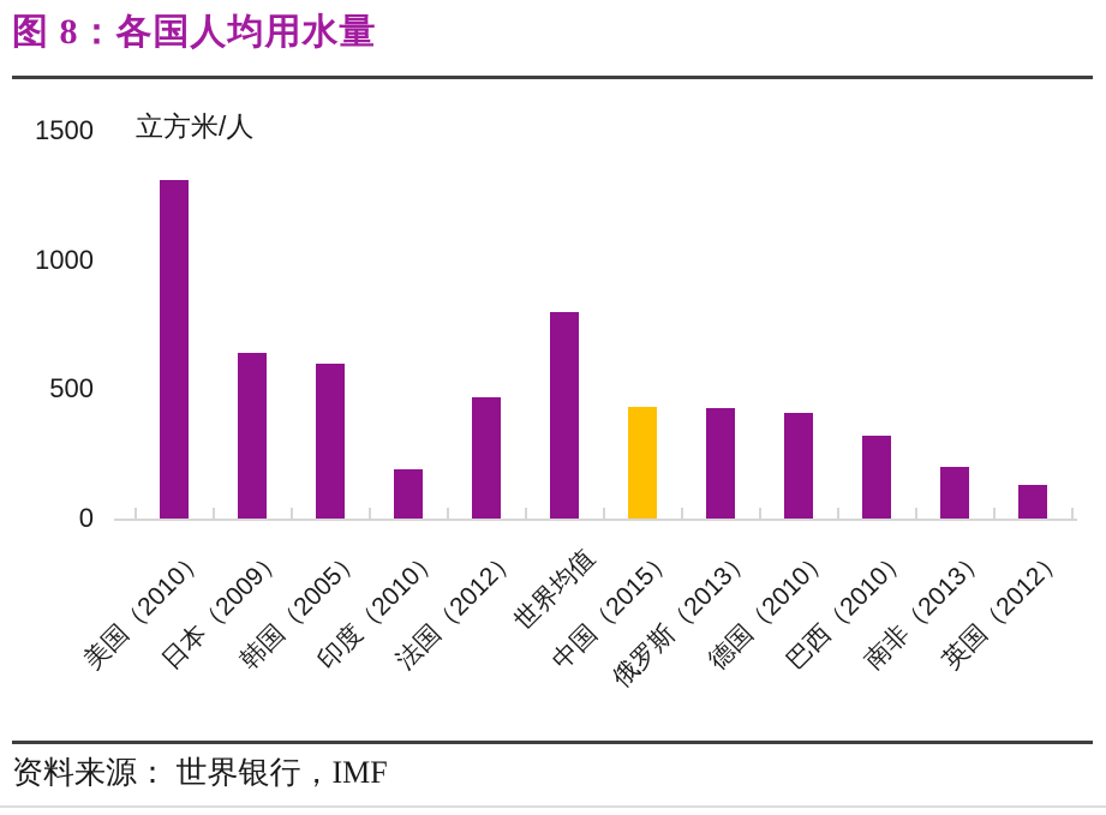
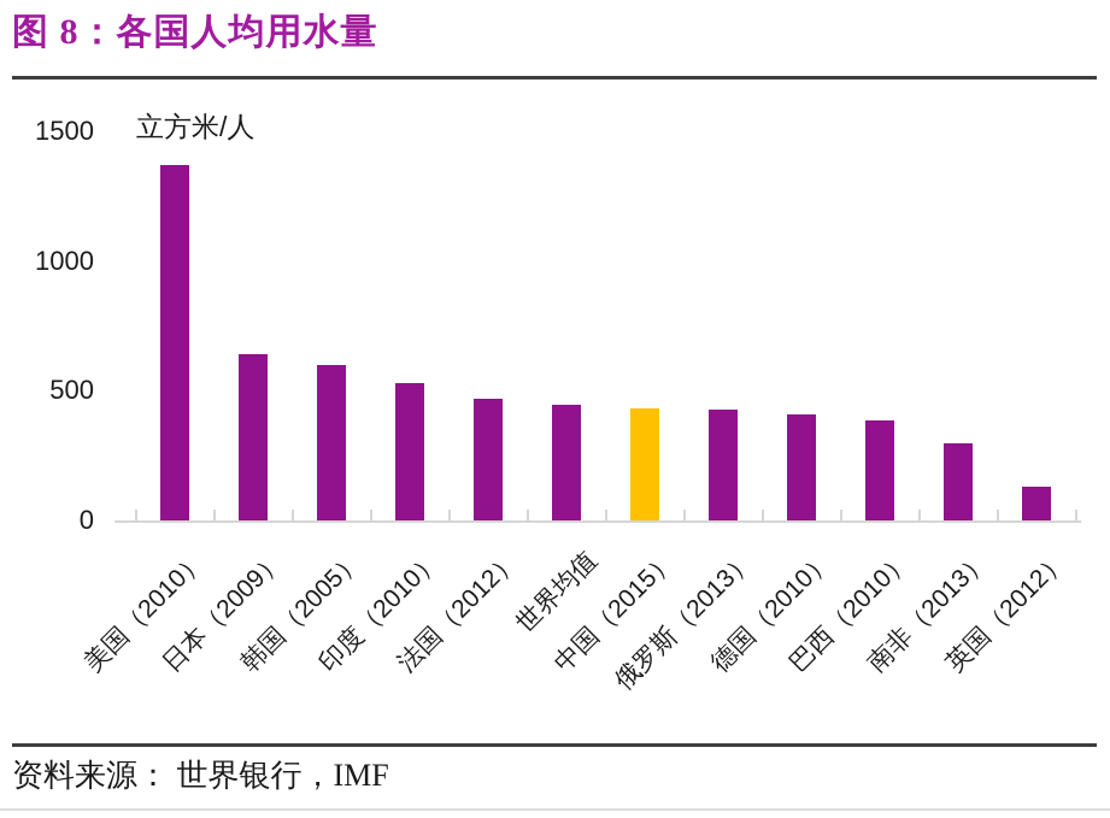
美国（2010）: 1310 -> 1370
印度（2010）: 190 -> 530
世界均值: 800 -> 440
巴西（2010）: 320 -> 380
南非（2013）: 200 -> 300
